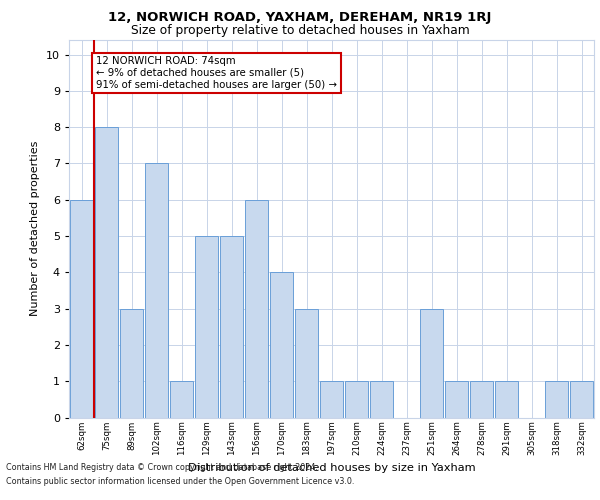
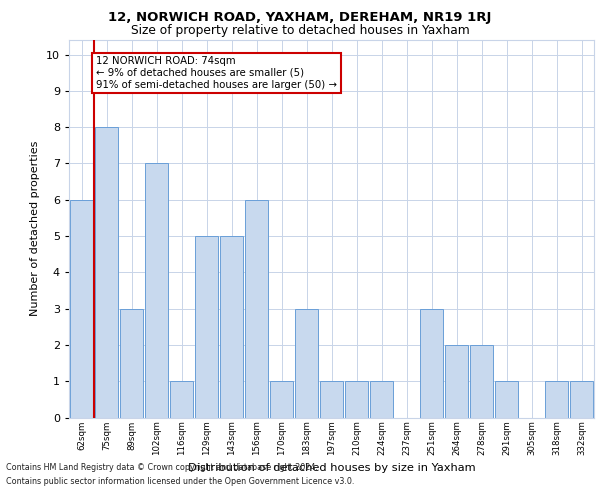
170sqm: 4 -> 1
264sqm: 1 -> 2
278sqm: 1 -> 2
